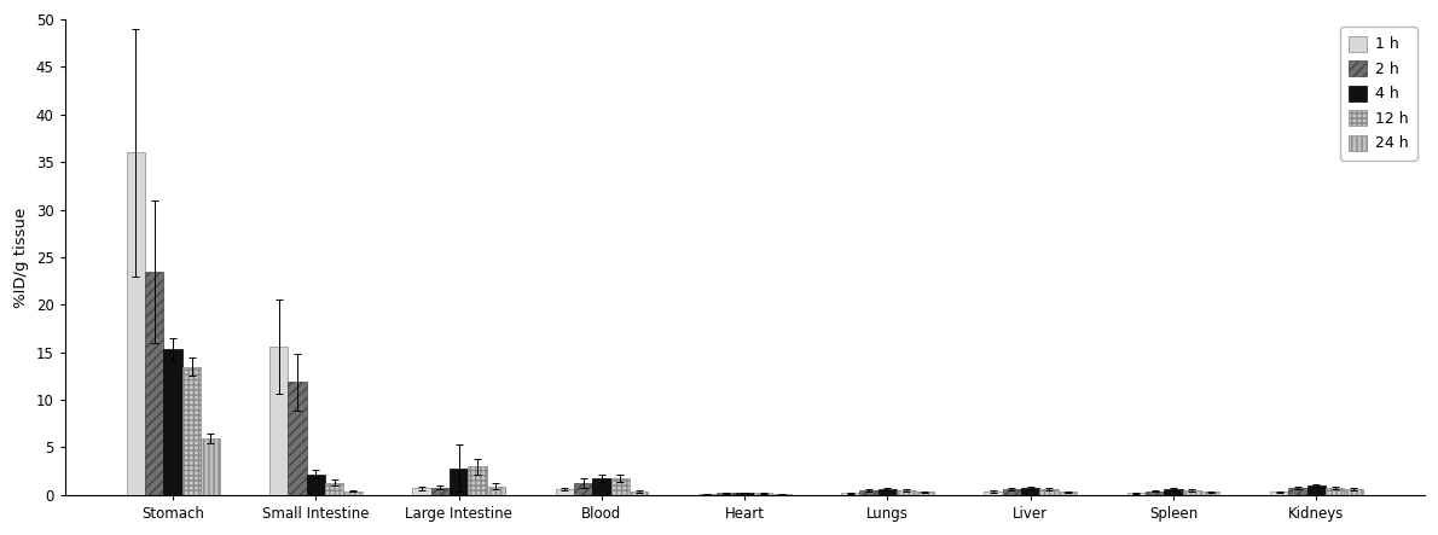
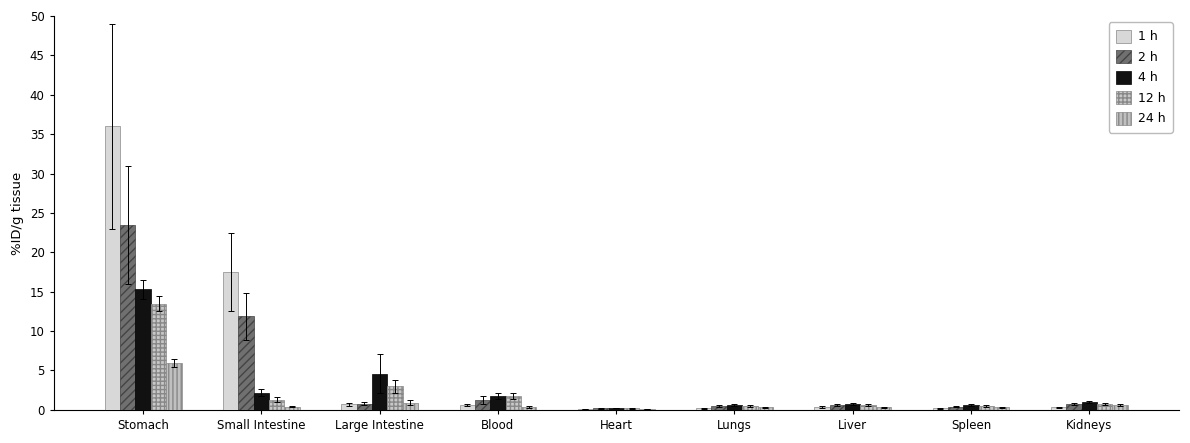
1 h/Small Intestine: 15.6 -> 17.5
4 h/Large Intestine: 2.8 -> 4.6
